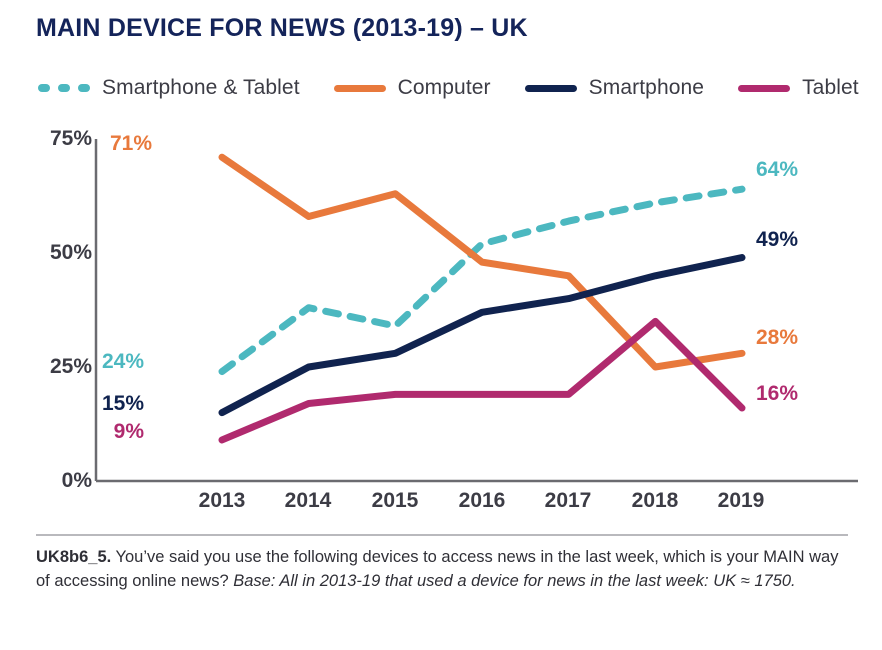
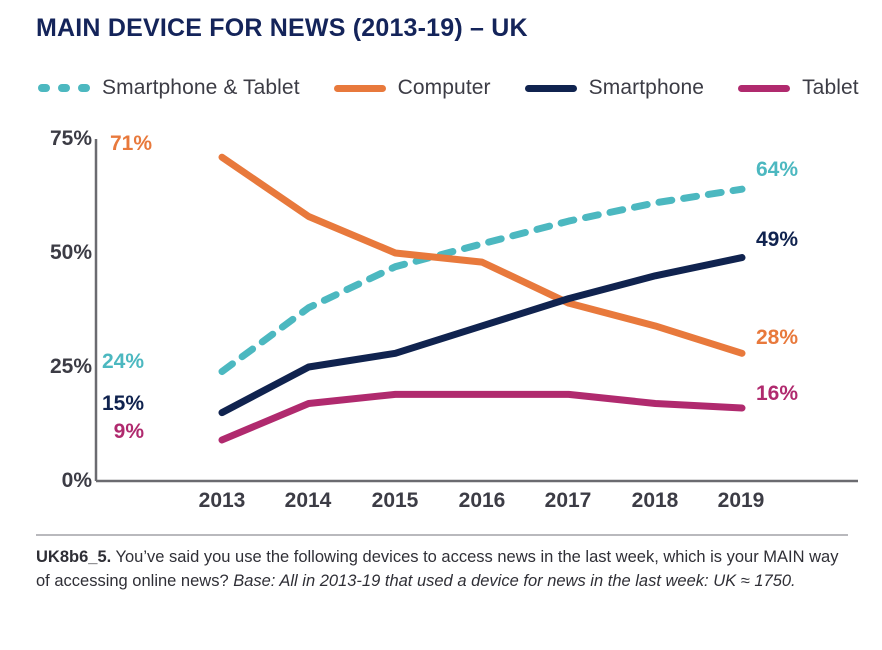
Smartphone & Tablet/2015: 34% -> 47%
Computer/2015: 63% -> 50%
Smartphone/2016: 37% -> 34%
Computer/2017: 45% -> 39%
Computer/2018: 25% -> 34%
Tablet/2018: 35% -> 17%
